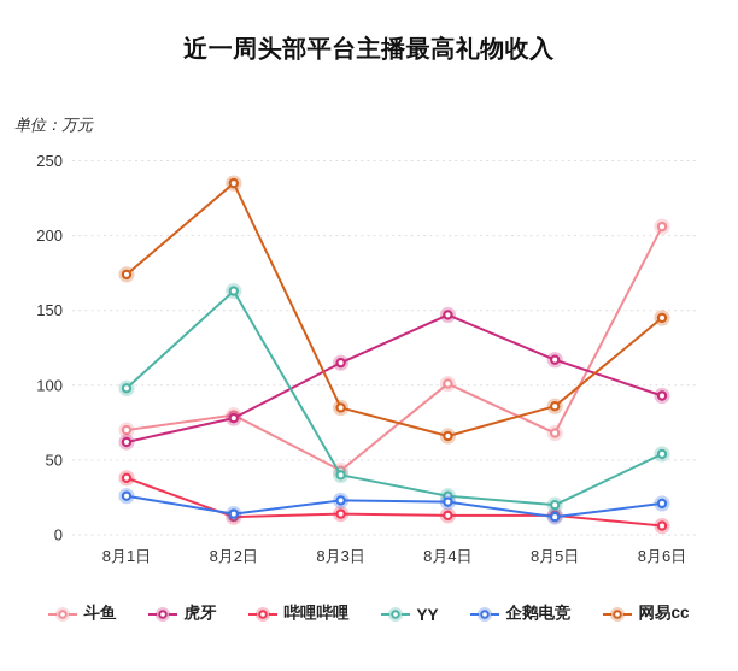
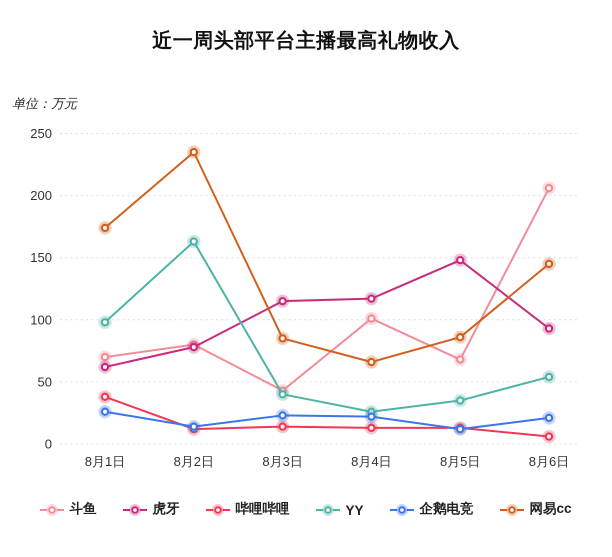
虎牙/8月4日: 147 -> 117
虎牙/8月5日: 117 -> 148
YY/8月5日: 20 -> 35
